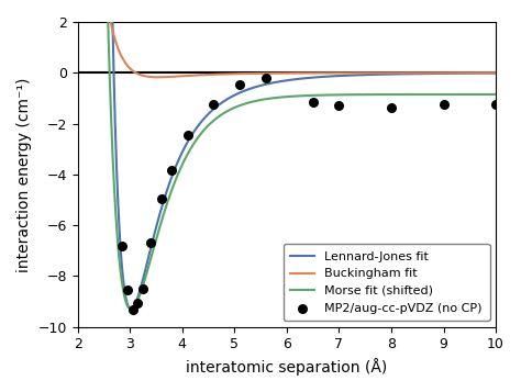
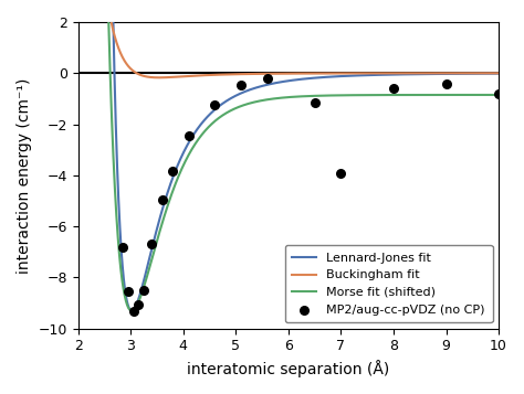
MP2/aug-cc-pVDZ (no CP)/7: -1.30 -> -3.90
MP2/aug-cc-pVDZ (no CP)/8: -1.35 -> -0.60
MP2/aug-cc-pVDZ (no CP)/9: -1.25 -> -0.40
MP2/aug-cc-pVDZ (no CP)/10: -1.25 -> -0.80
